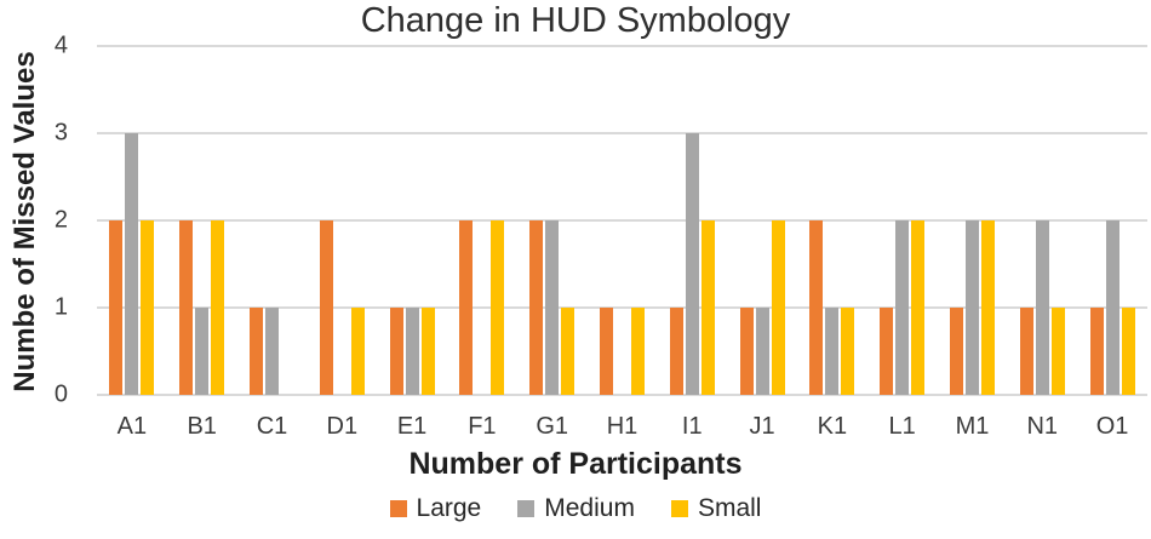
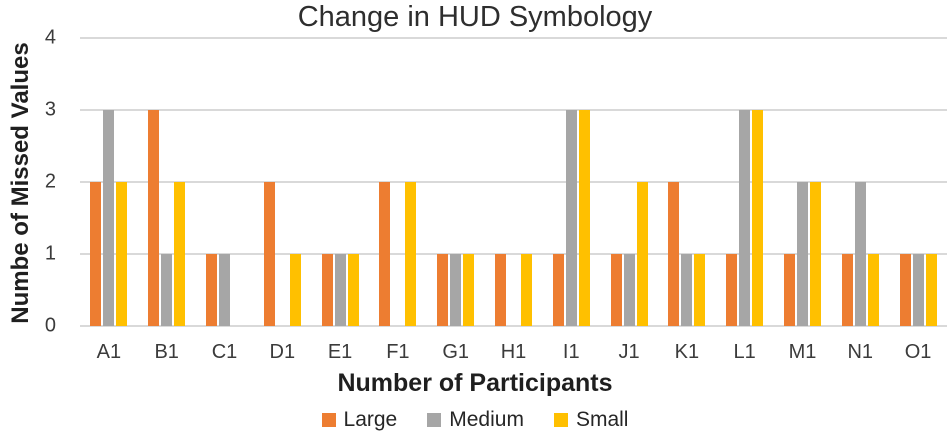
Large/B1: 2 -> 3
Large/G1: 2 -> 1
Medium/G1: 2 -> 1
Small/I1: 2 -> 3
Medium/L1: 2 -> 3
Small/L1: 2 -> 3
Medium/O1: 2 -> 1
